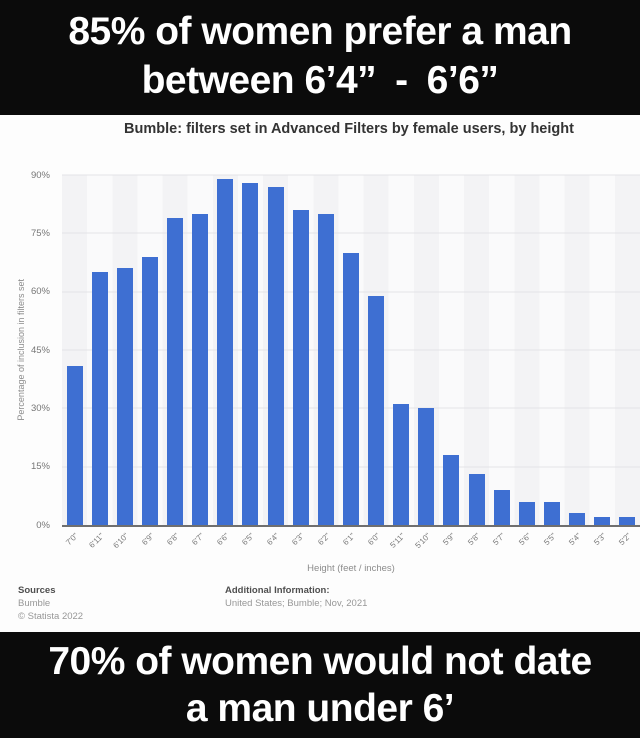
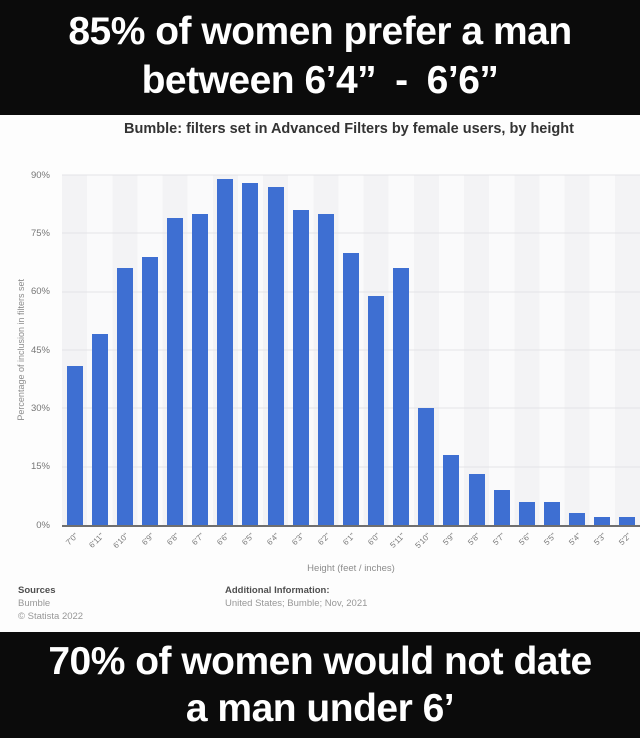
6'11": 65% -> 49%
5'11": 31% -> 66%
